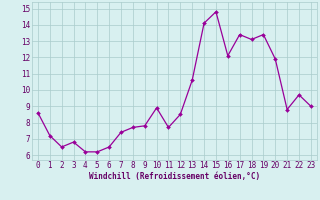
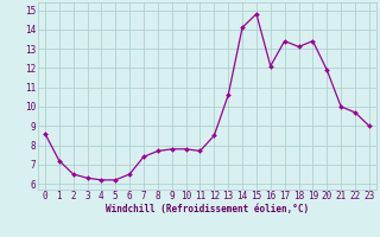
3: 6.8 -> 6.3
10: 8.9 -> 7.8
21: 8.8 -> 10.0
